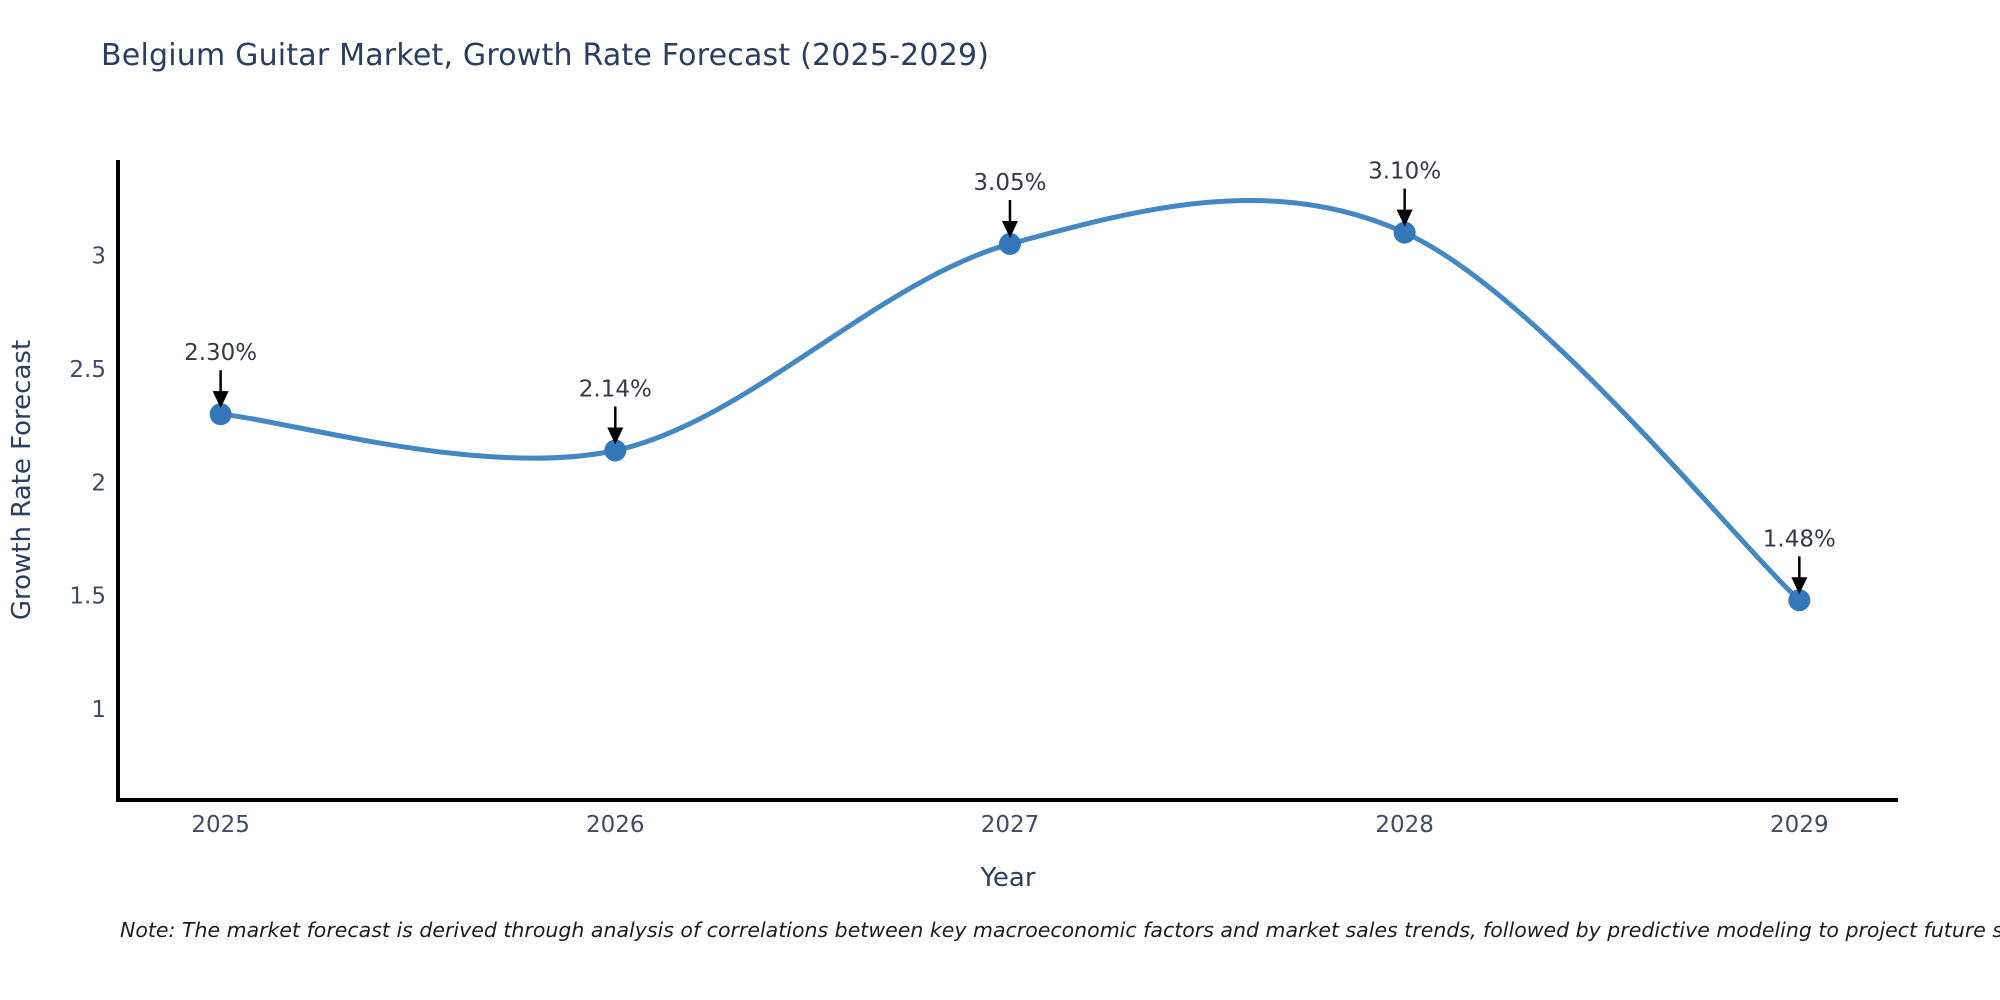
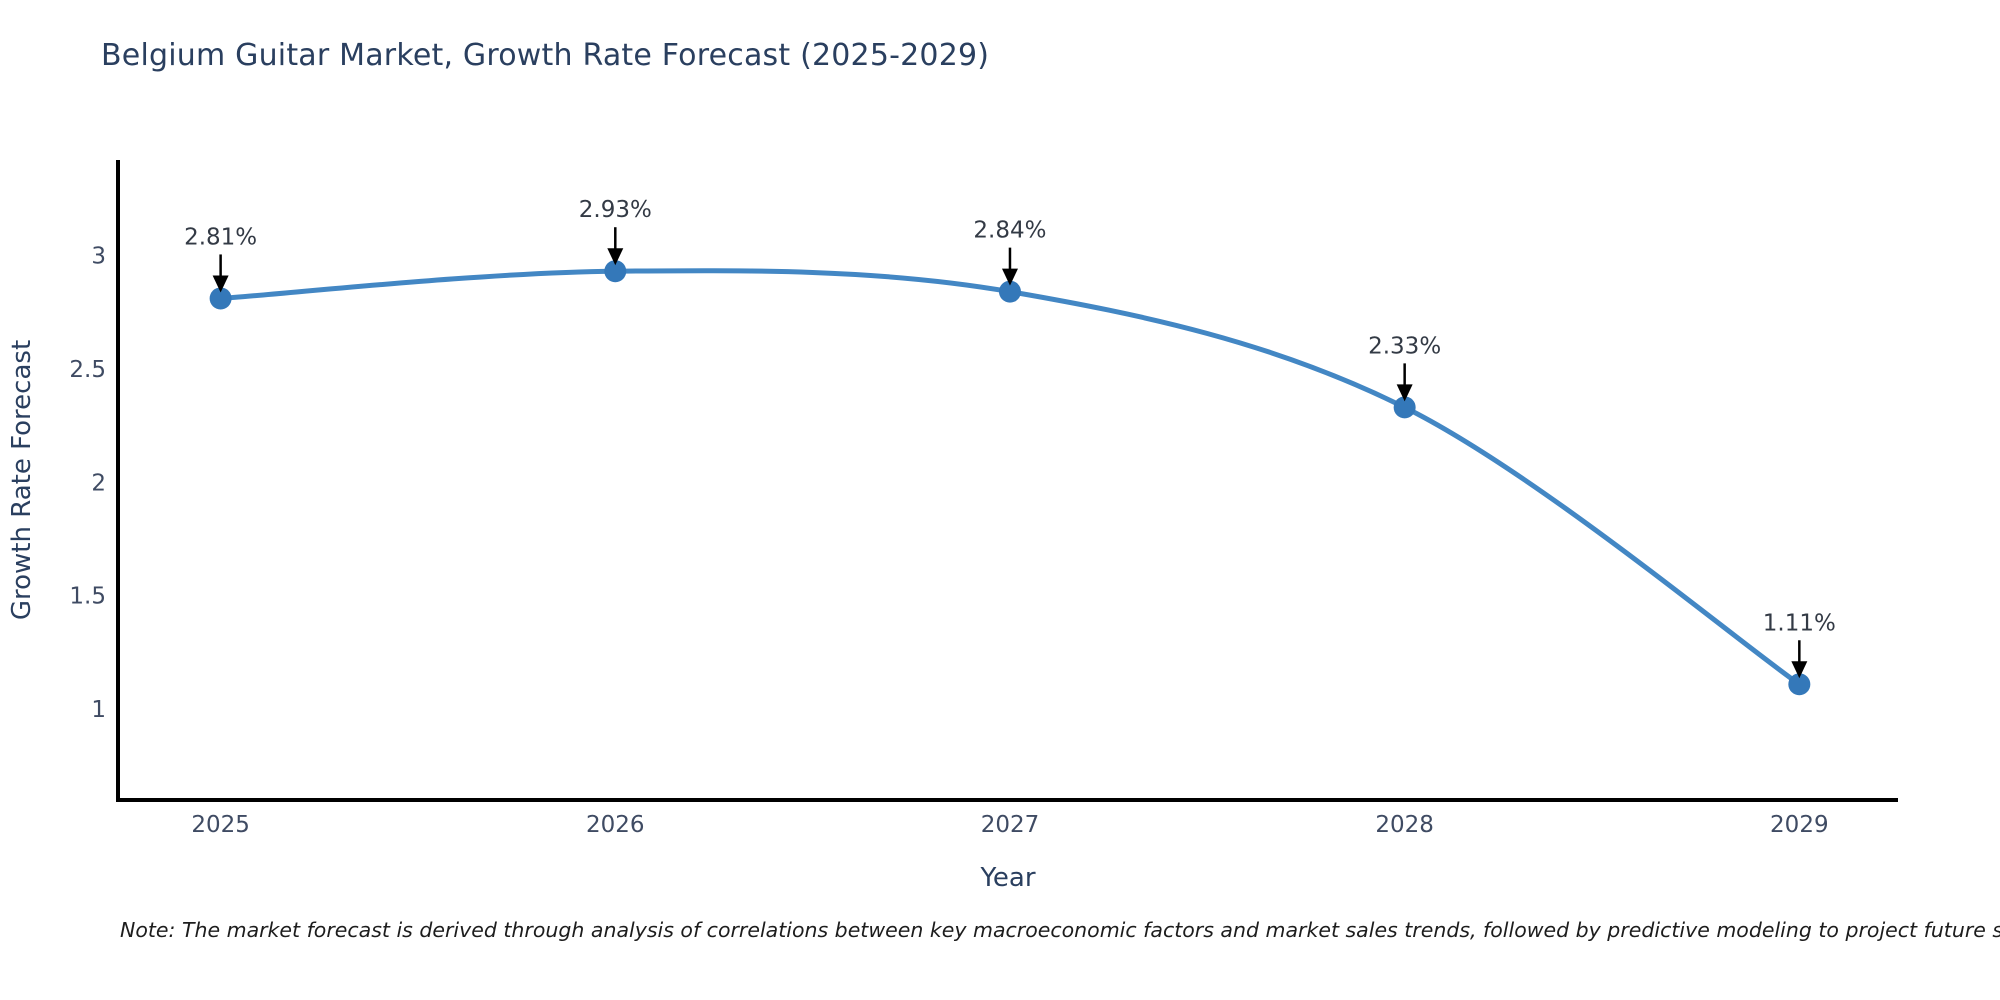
2025: 2.30% -> 2.81%
2026: 2.14% -> 2.93%
2027: 3.05% -> 2.84%
2028: 3.10% -> 2.33%
2029: 1.48% -> 1.11%
